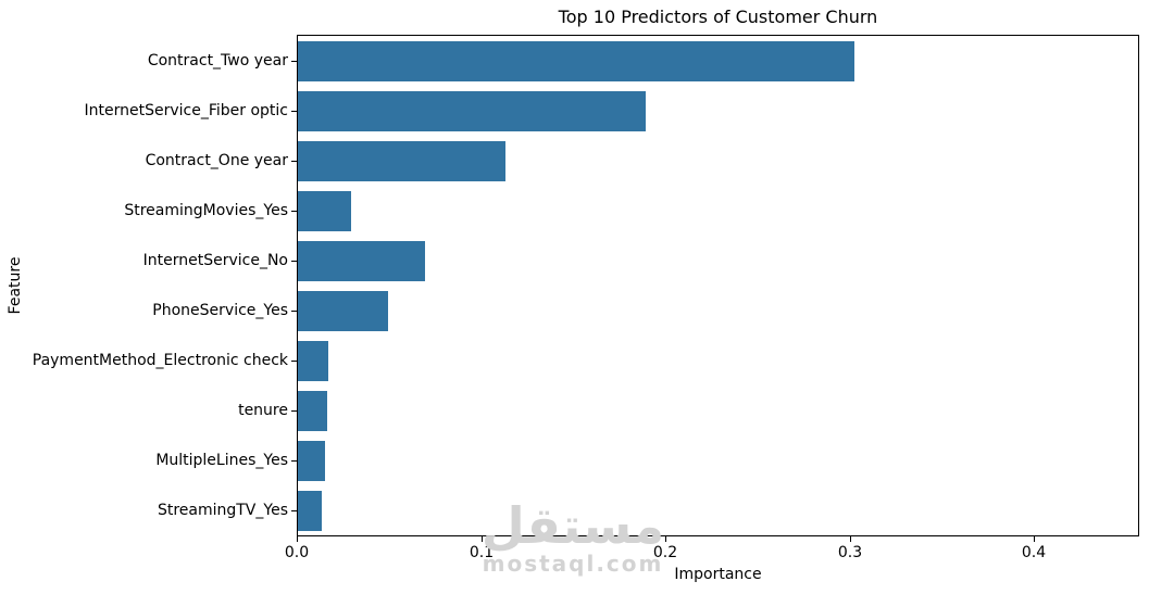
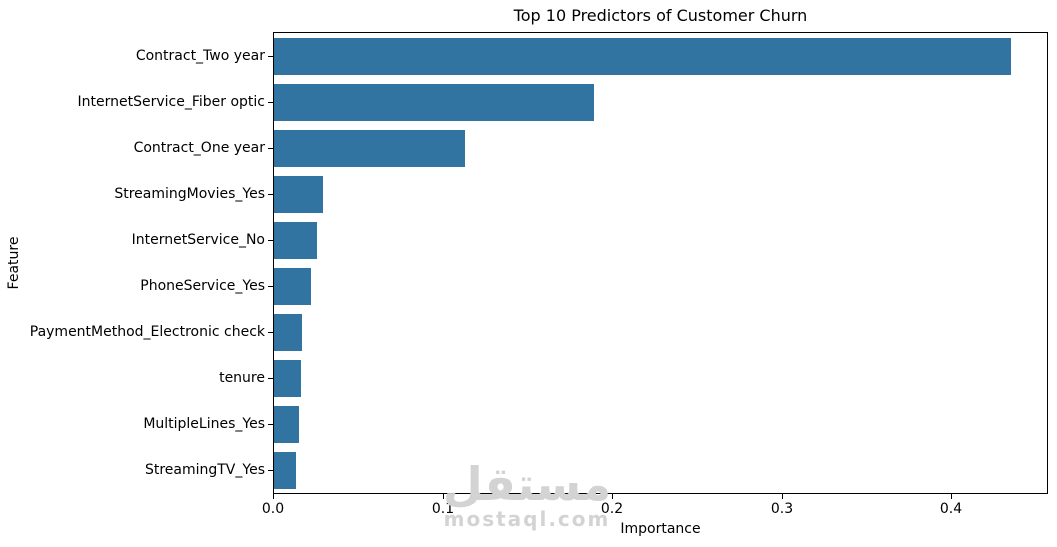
Contract_Two year: 0.302 -> 0.435
InternetService_No: 0.069 -> 0.025
PhoneService_Yes: 0.049 -> 0.022
